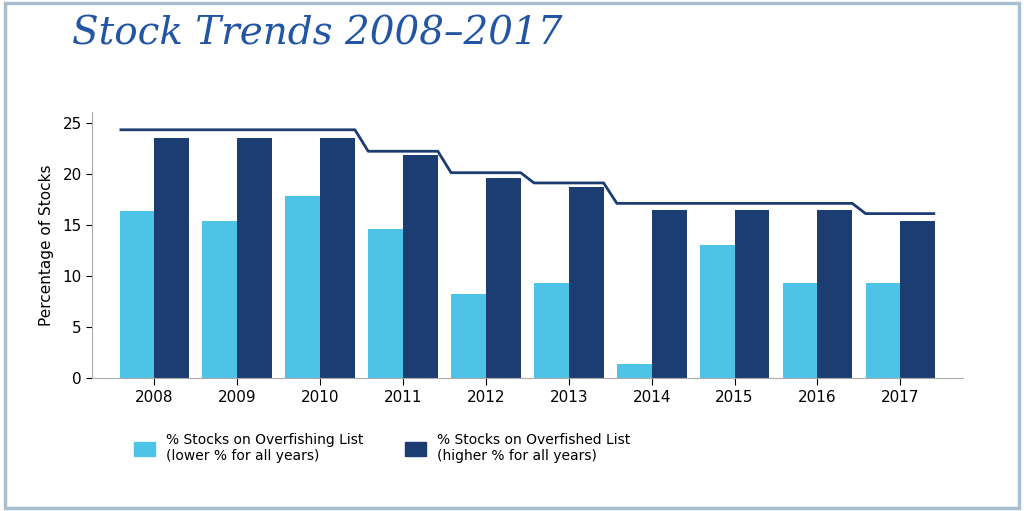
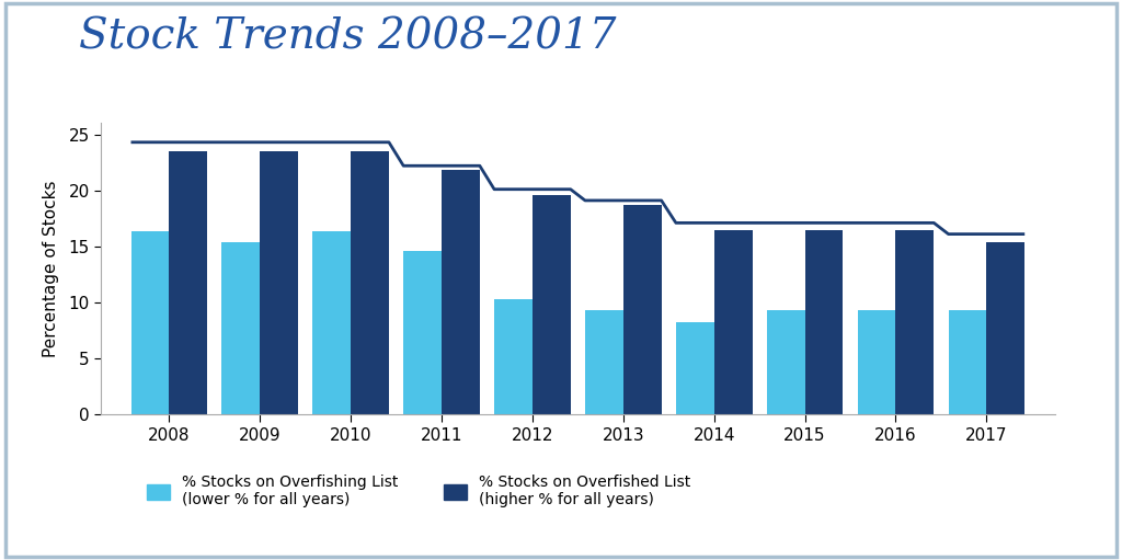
% Stocks on Overfishing List (lower % for all years)/2010: 17.8 -> 16.4
% Stocks on Overfishing List (lower % for all years)/2012: 8.2 -> 10.3
% Stocks on Overfishing List (lower % for all years)/2014: 1.4 -> 8.2
% Stocks on Overfishing List (lower % for all years)/2015: 13.0 -> 9.3
